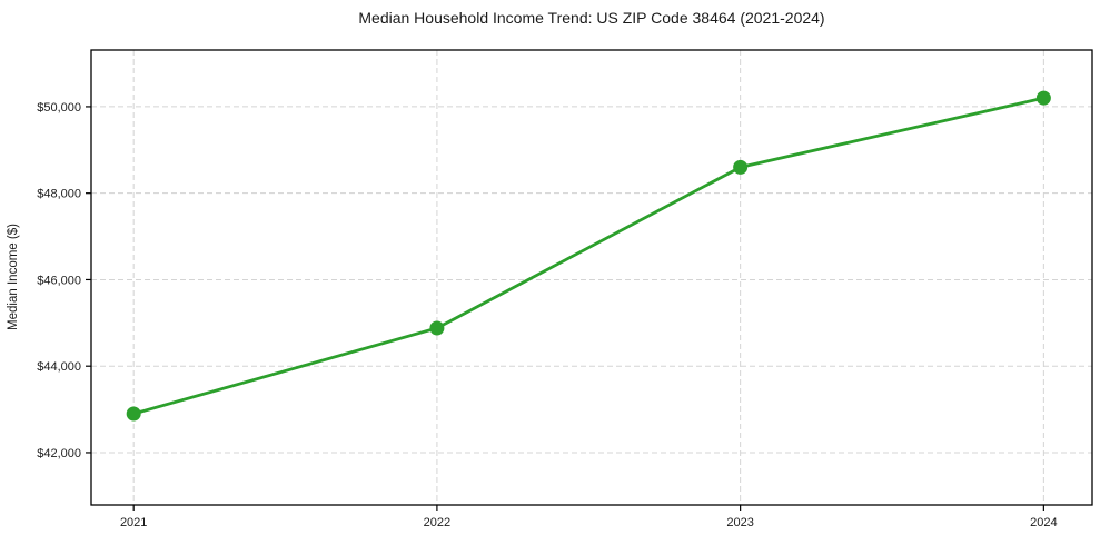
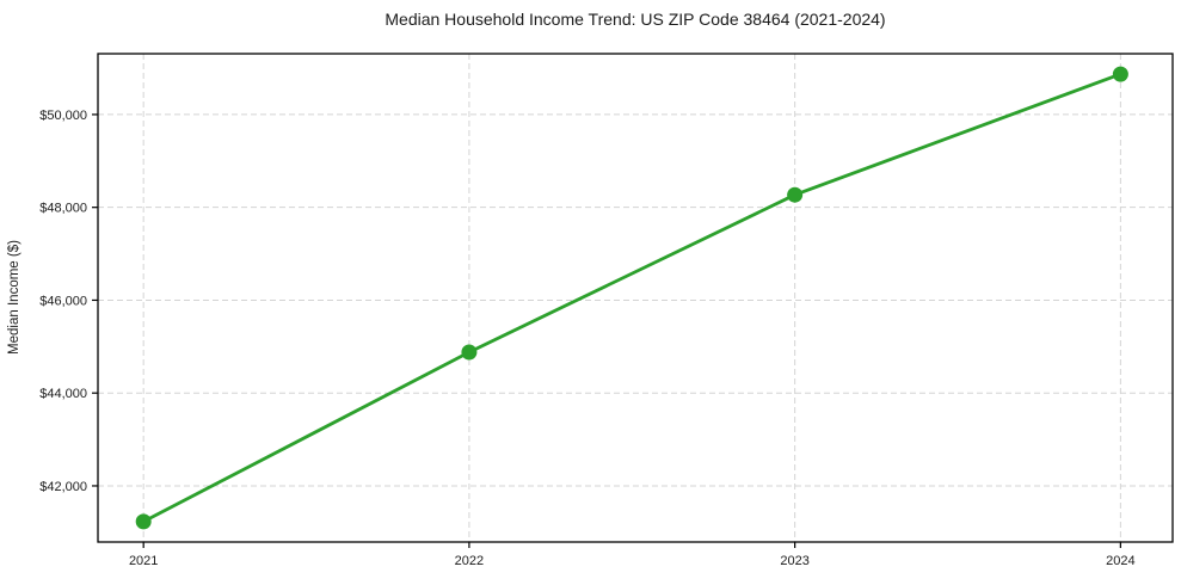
2021: $42900 -> $41200
2023: $48600 -> $48300
2024: $50200 -> $50900
